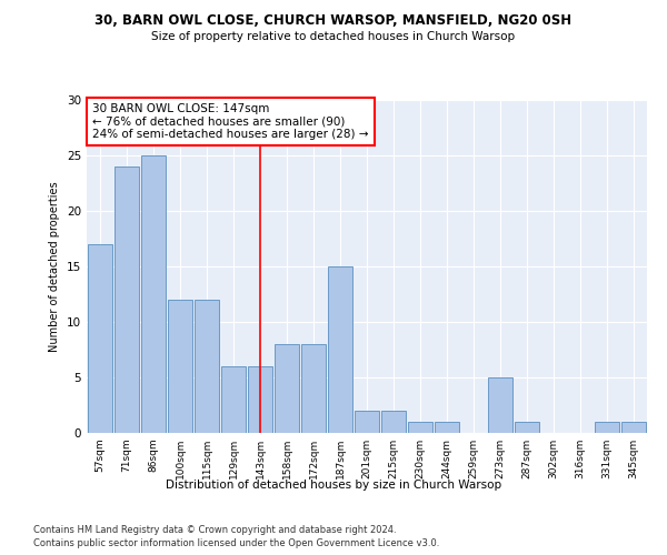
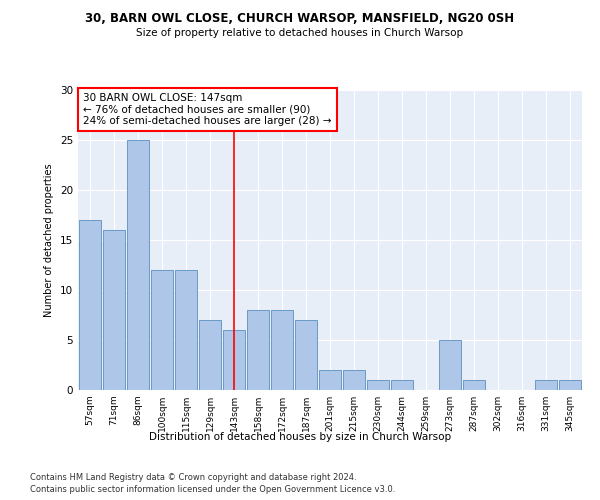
71sqm: 24 -> 16
129sqm: 6 -> 7
187sqm: 15 -> 7
